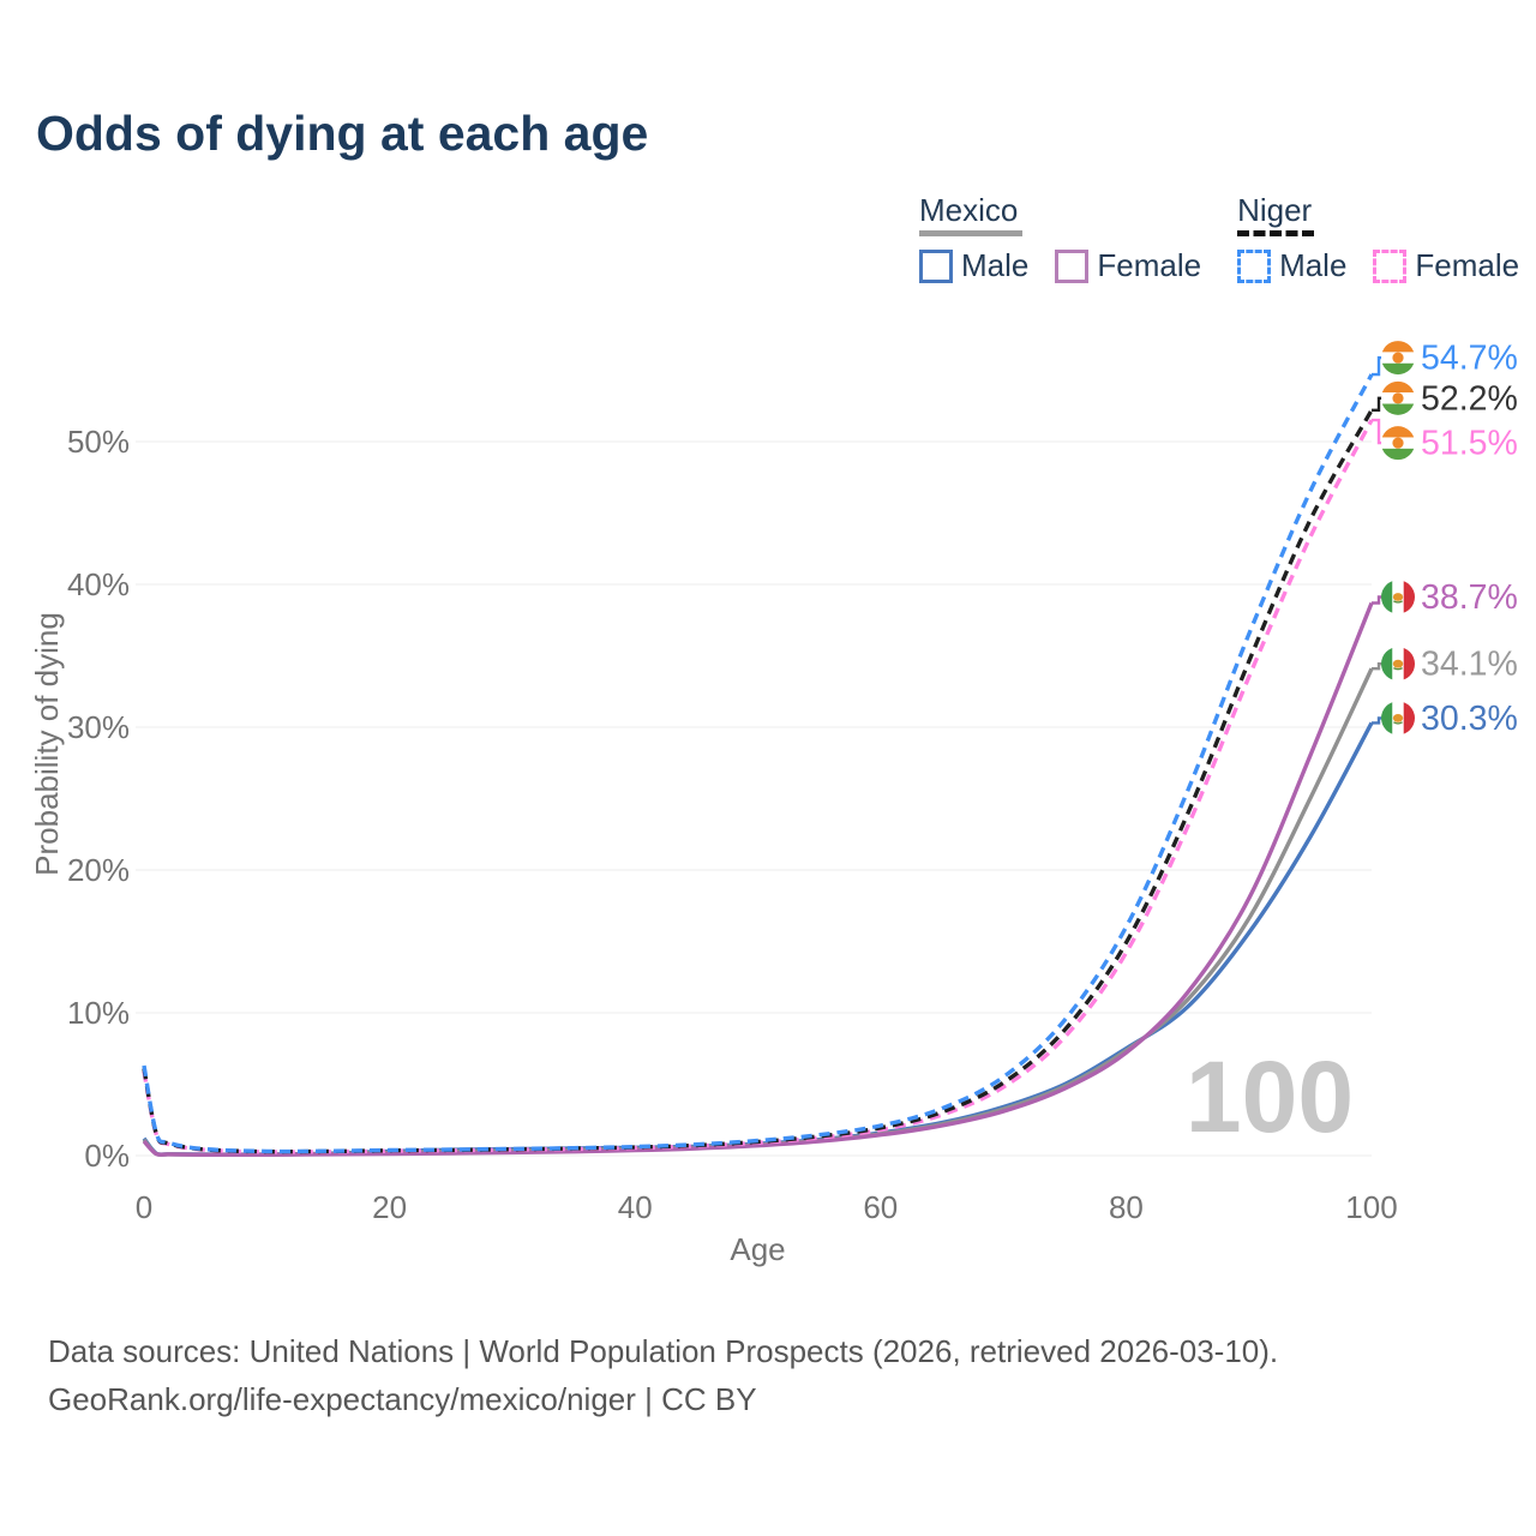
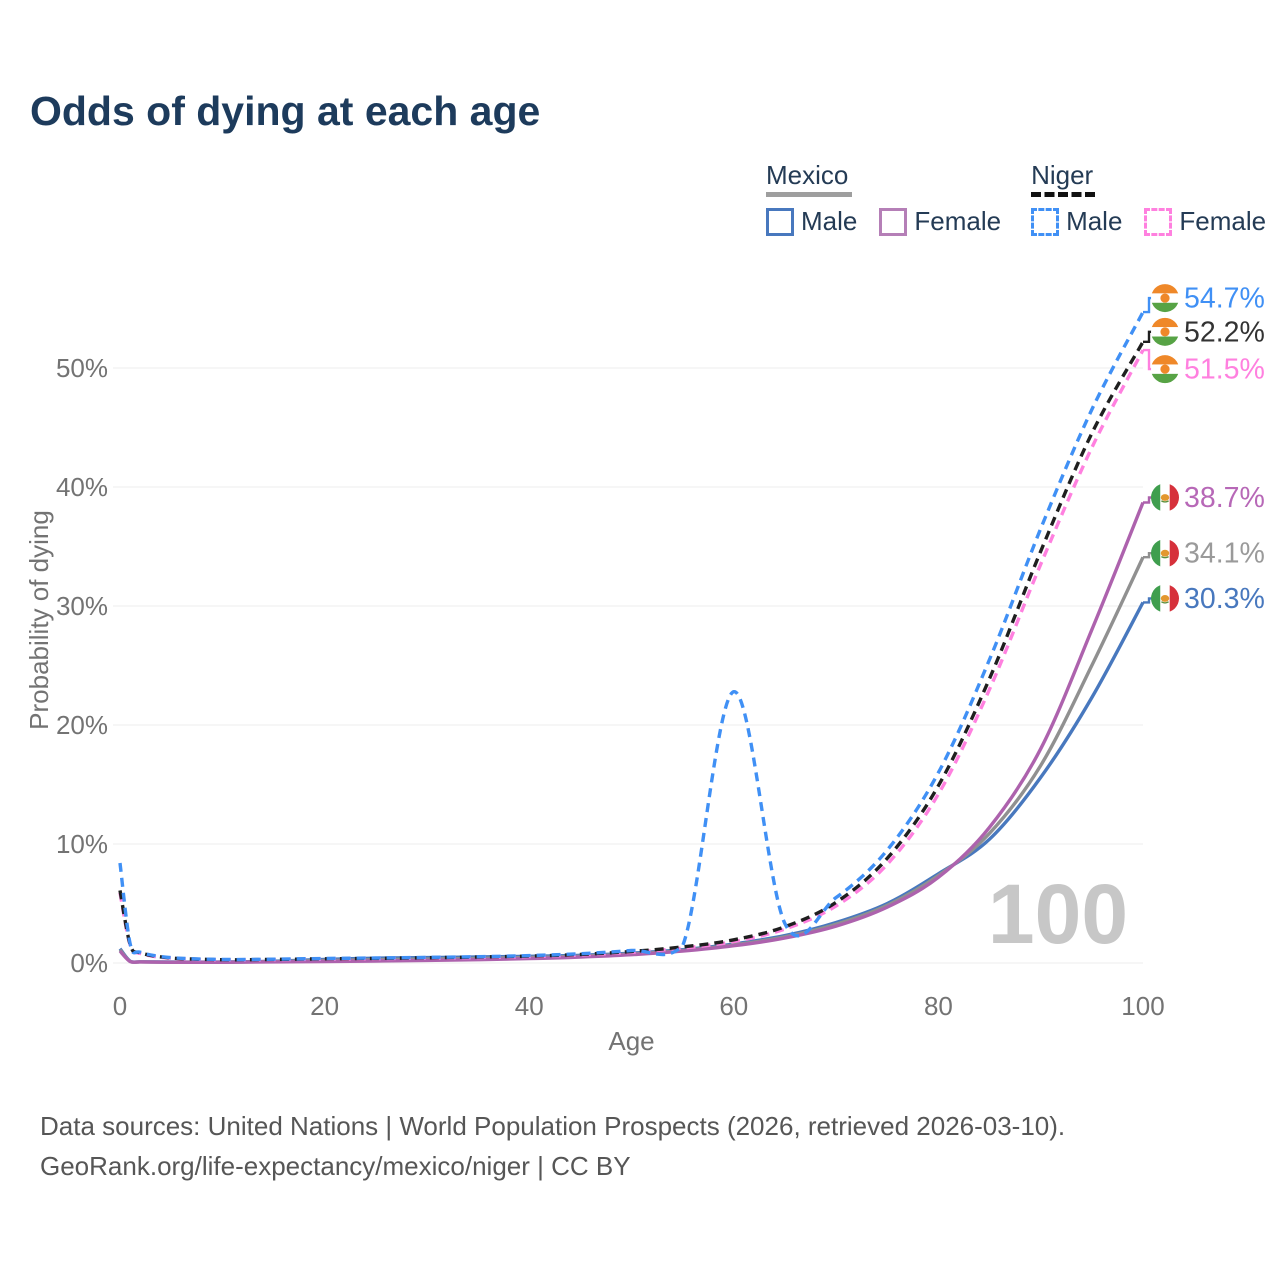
Niger Male/0: 6.3% -> 8.4%
Niger Male/60: 2.1% -> 22.8%
